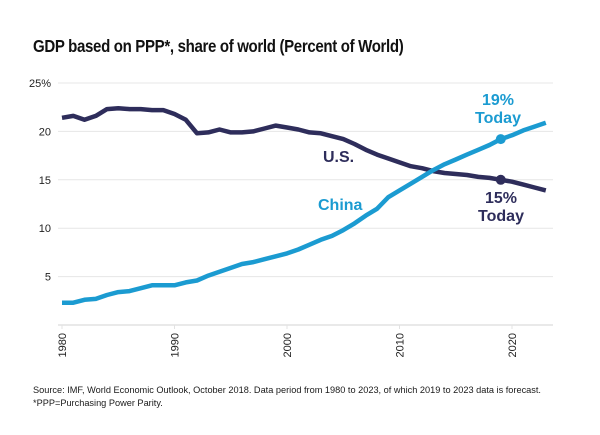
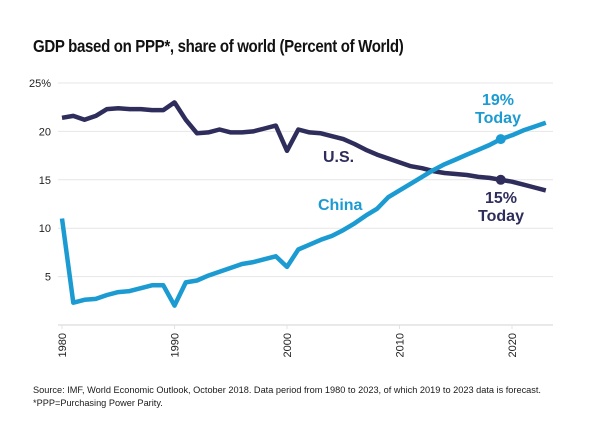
China/1980: 2% -> 11%
U.S./1990: 22% -> 23%
China/1990: 4% -> 2%
U.S./2000: 20% -> 18%
China/2000: 7% -> 6%
